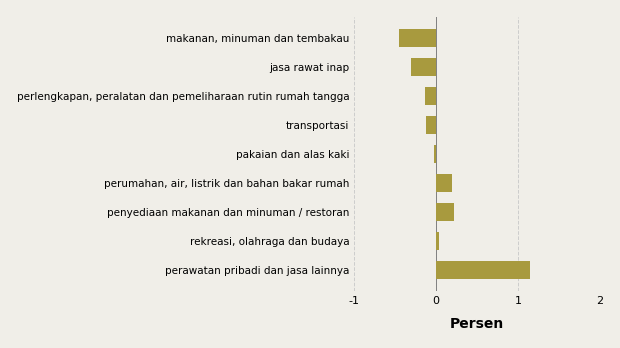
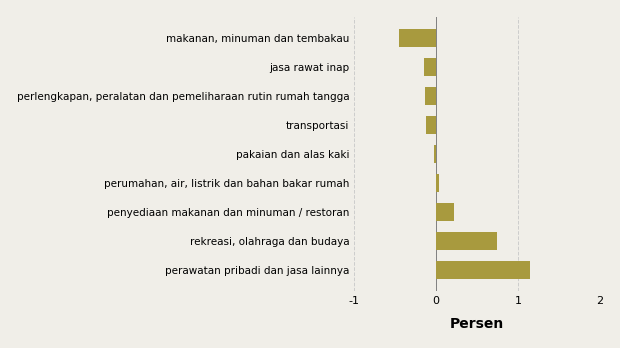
jasa rawat inap: -0.30 -> -0.15
perumahan, air, listrik dan bahan bakar rumah: 0.20 -> 0.04
rekreasi, olahraga dan budaya: 0.04 -> 0.75
